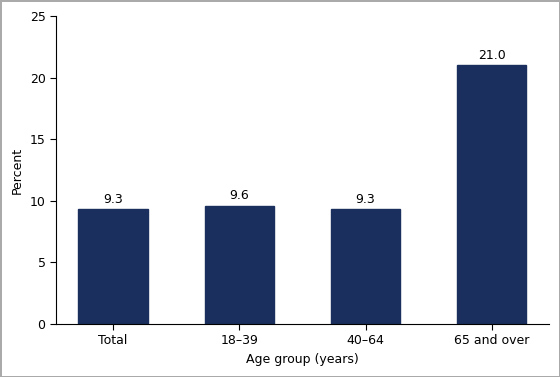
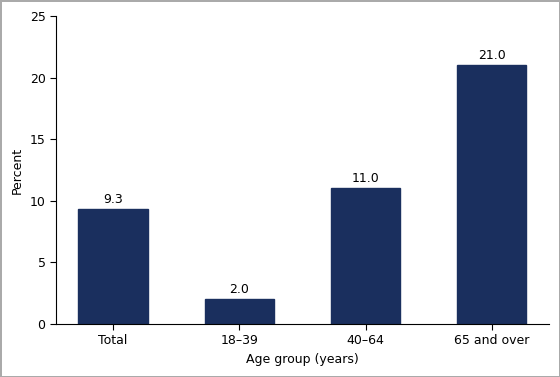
18–39: 9.6 -> 2.0
40–64: 9.3 -> 11.0
